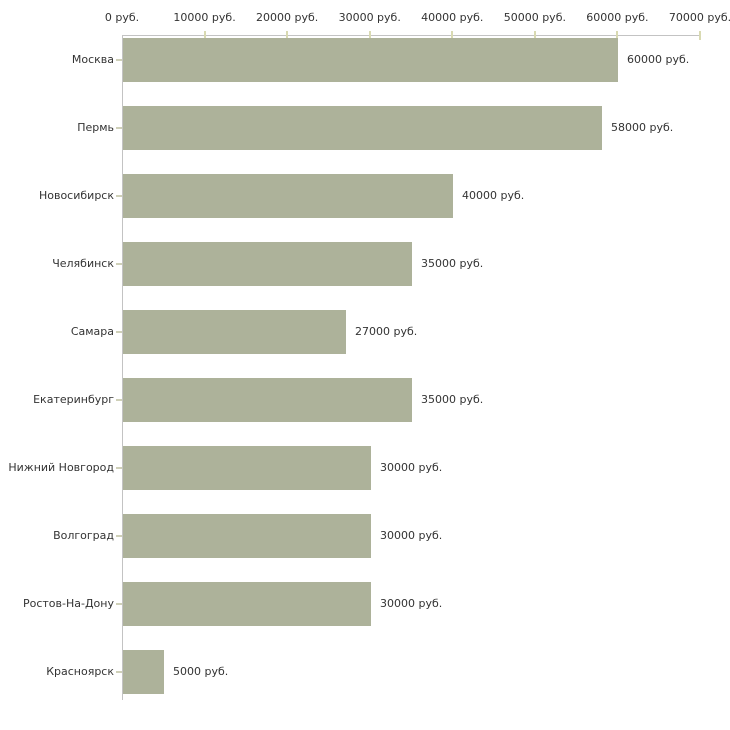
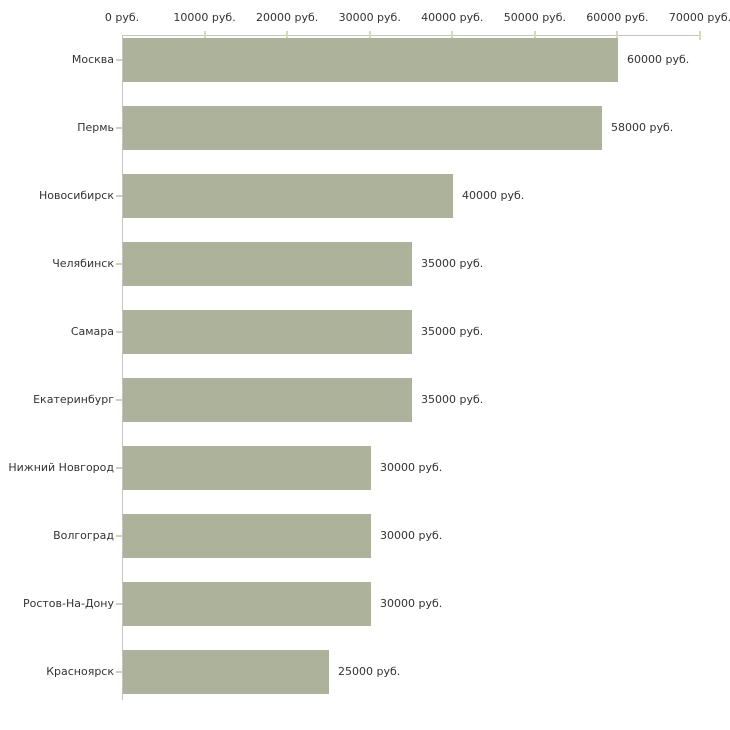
Самара: 27000 -> 35000
Красноярск: 5000 -> 25000
